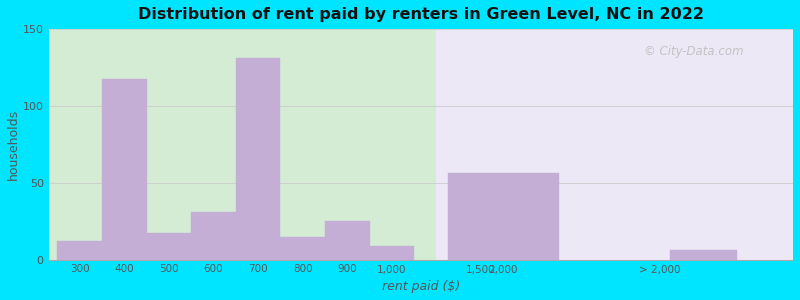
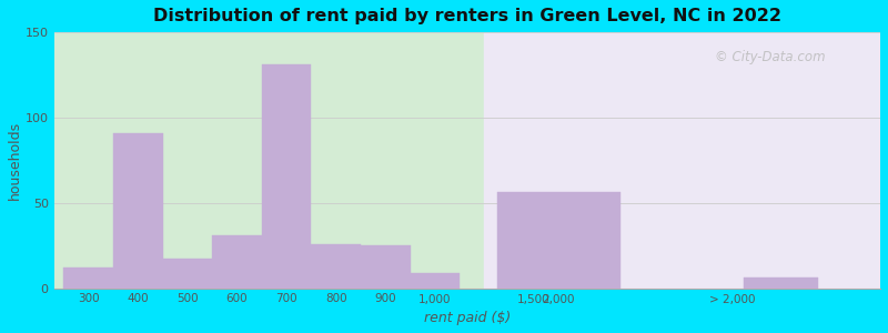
400: 117 -> 91
800: 15 -> 26
